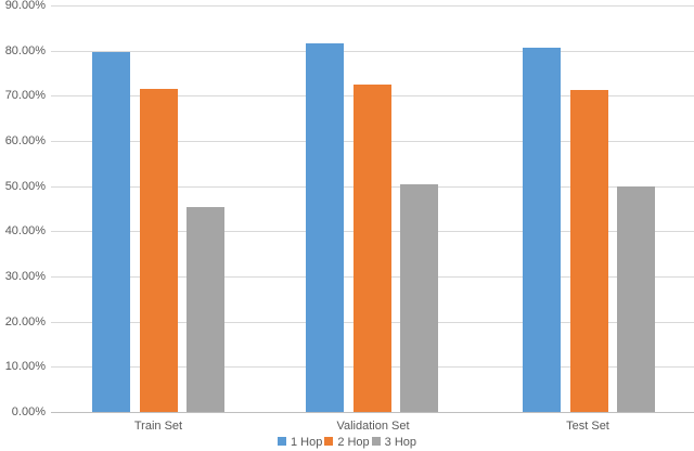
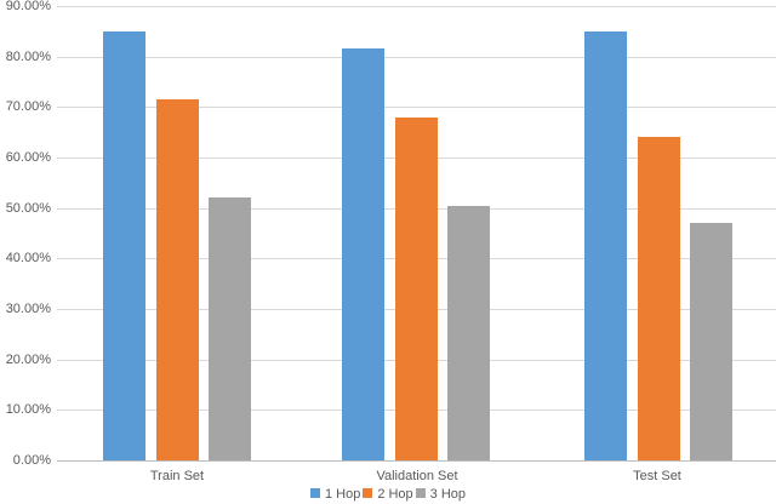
1 Hop/Train Set: 80% -> 85%
3 Hop/Train Set: 45% -> 52%
2 Hop/Validation Set: 72% -> 68%
1 Hop/Test Set: 81% -> 85%
2 Hop/Test Set: 71% -> 64%
3 Hop/Test Set: 50% -> 47%
